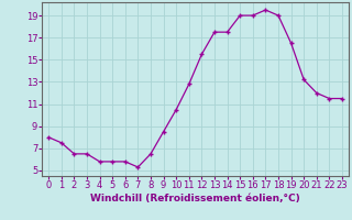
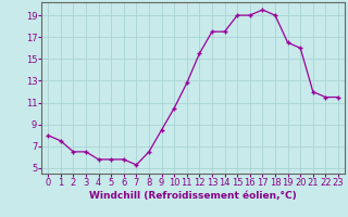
20: 13.2 -> 16.0
